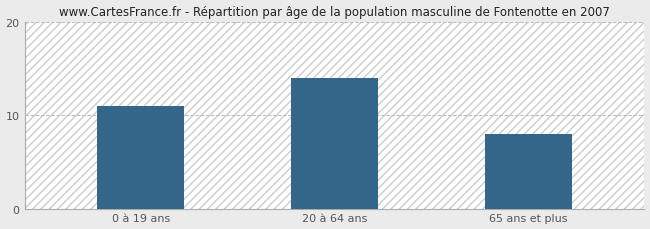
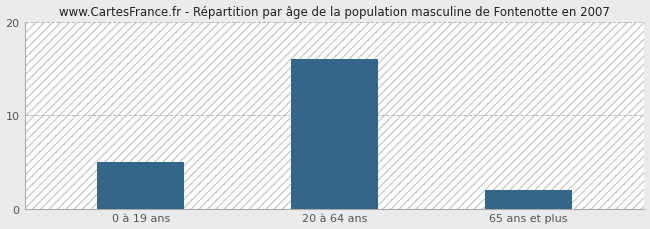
0 à 19 ans: 11 -> 5
20 à 64 ans: 14 -> 16
65 ans et plus: 8 -> 2
